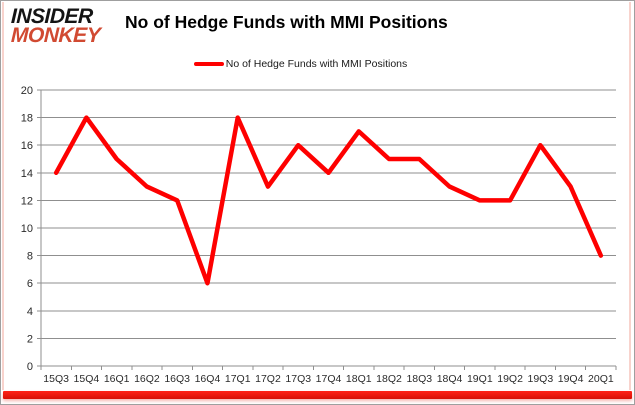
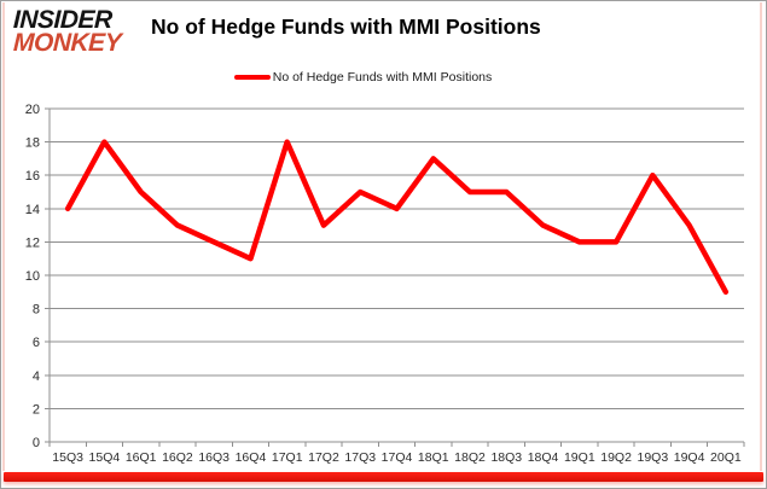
16Q4: 6 -> 11
17Q3: 16 -> 15
20Q1: 8 -> 9
